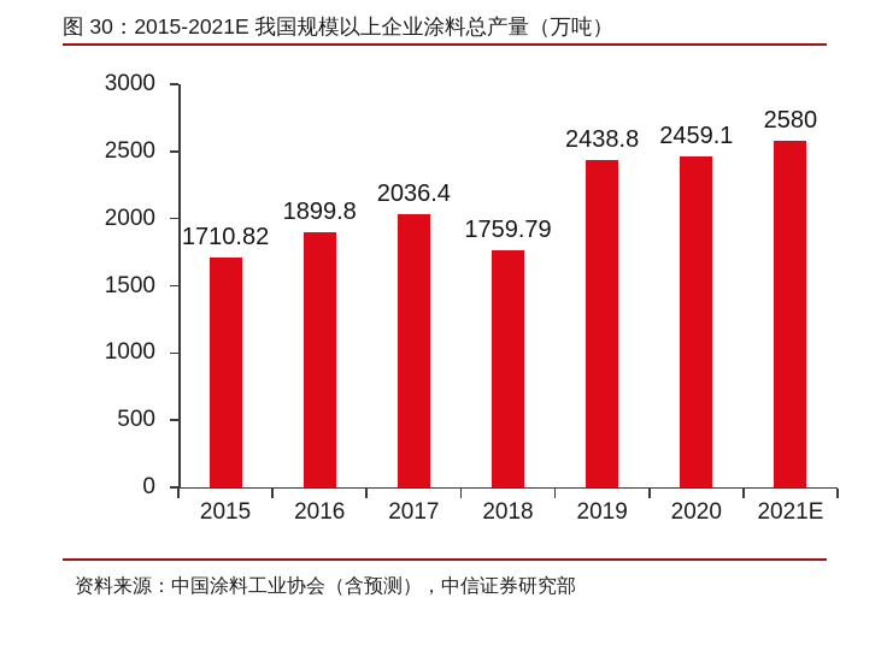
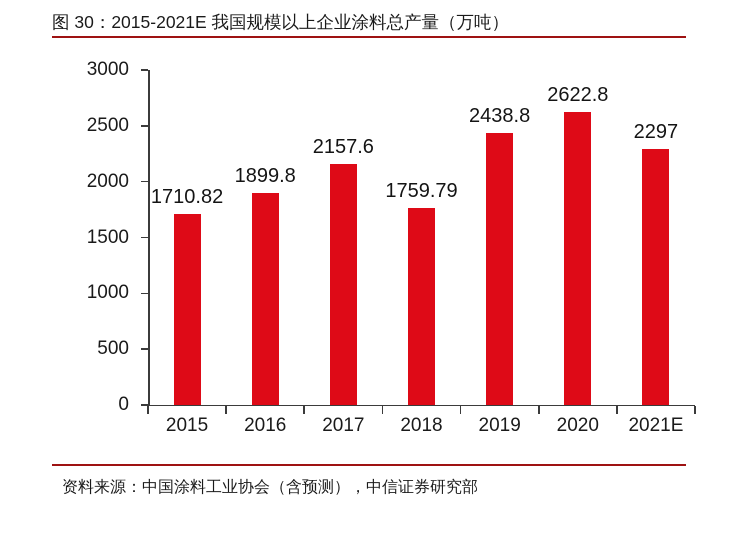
2017: 2036.4 -> 2157.6
2020: 2459.1 -> 2622.8
2021E: 2580 -> 2297
